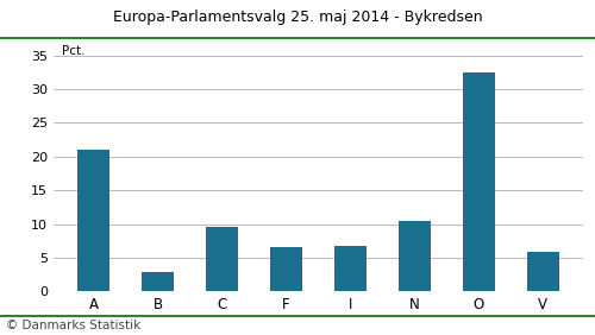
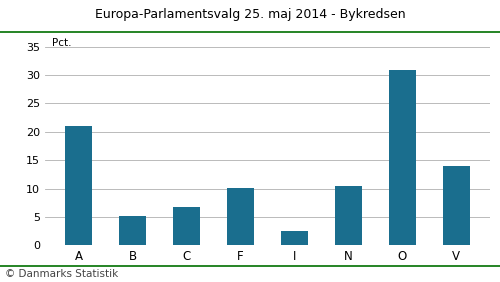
B: 2.8 -> 5.1
C: 9.6 -> 6.7
F: 6.6 -> 10.1
I: 6.8 -> 2.5
O: 32.4 -> 30.8
V: 5.8 -> 13.9
